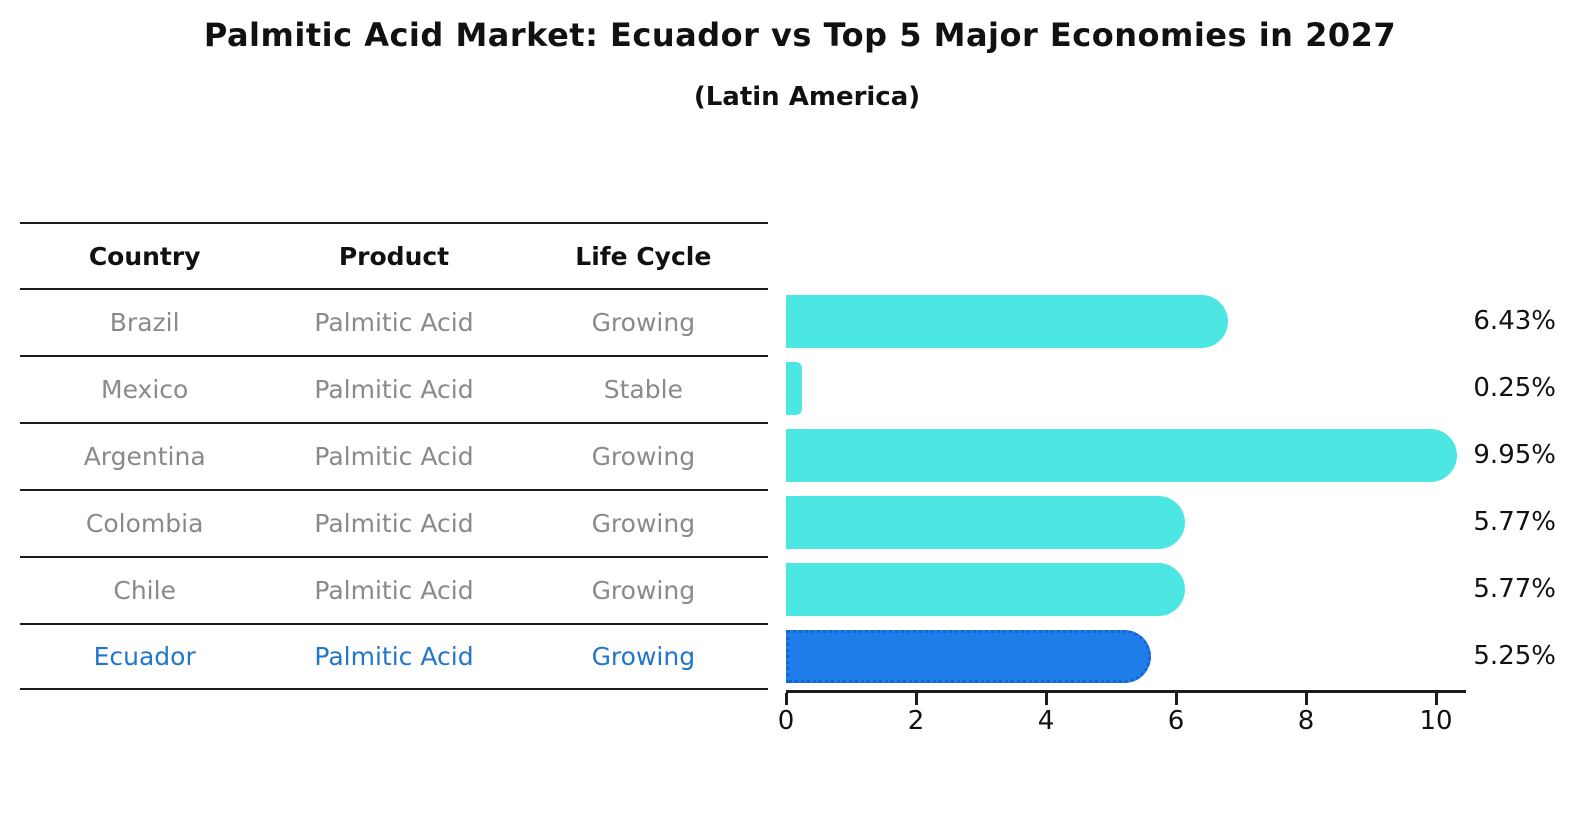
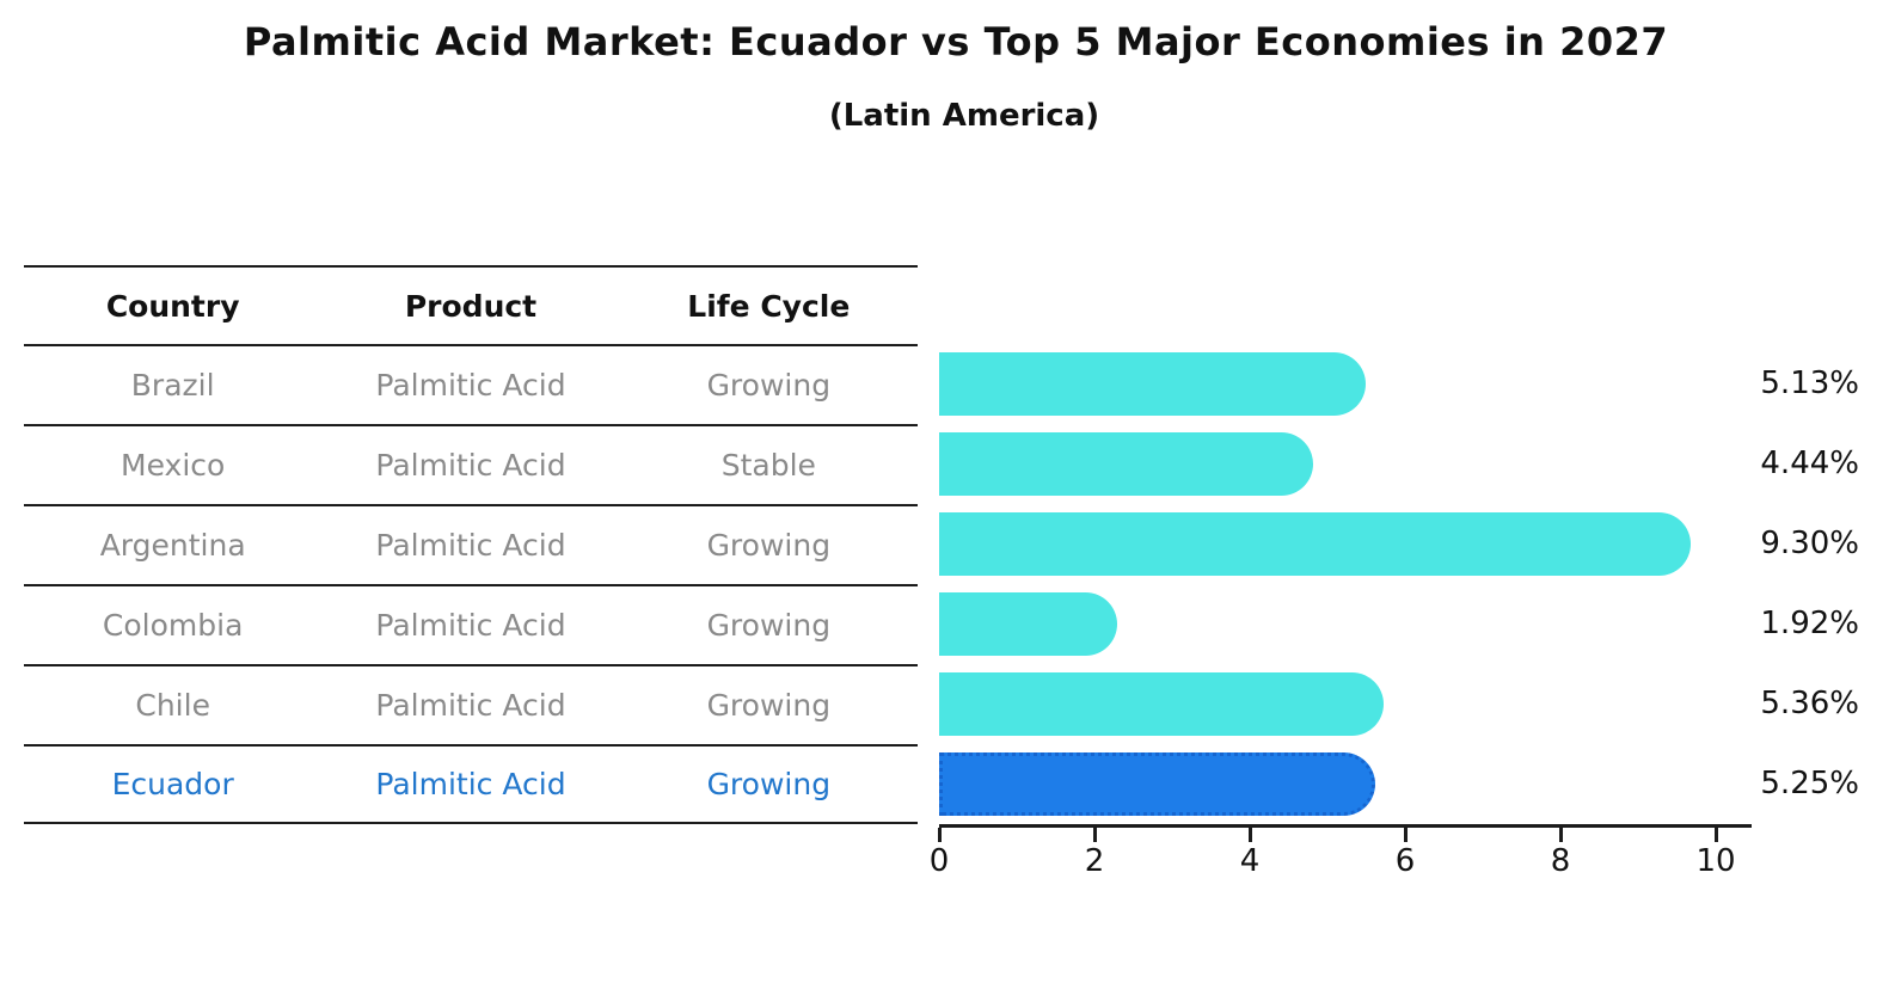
Brazil: 6.43% -> 5.13%
Mexico: 0.25% -> 4.44%
Argentina: 9.95% -> 9.30%
Colombia: 5.77% -> 1.92%
Chile: 5.77% -> 5.36%
